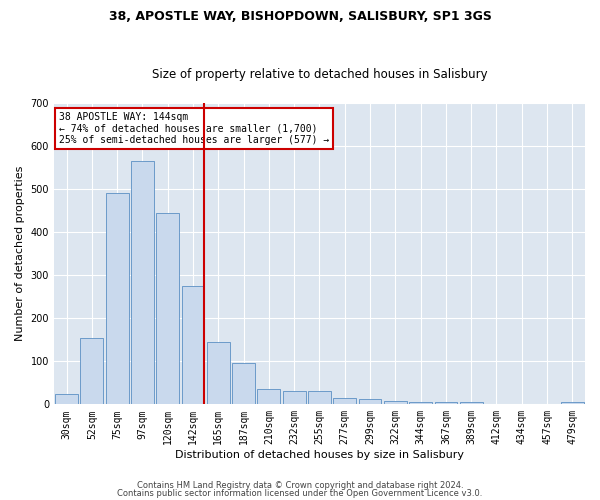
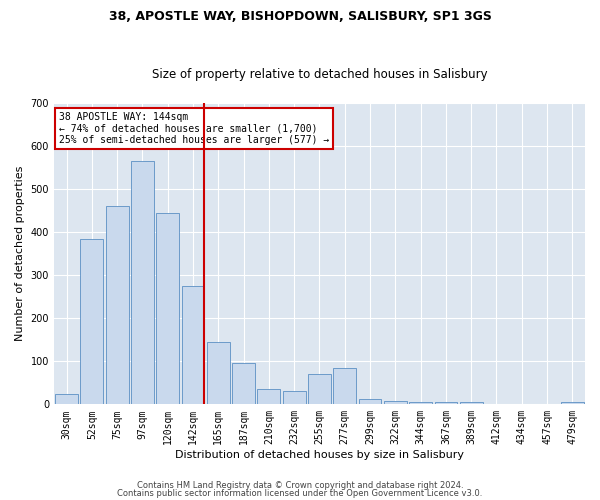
52sqm: 155 -> 385
75sqm: 490 -> 460
255sqm: 32 -> 70
277sqm: 15 -> 85
